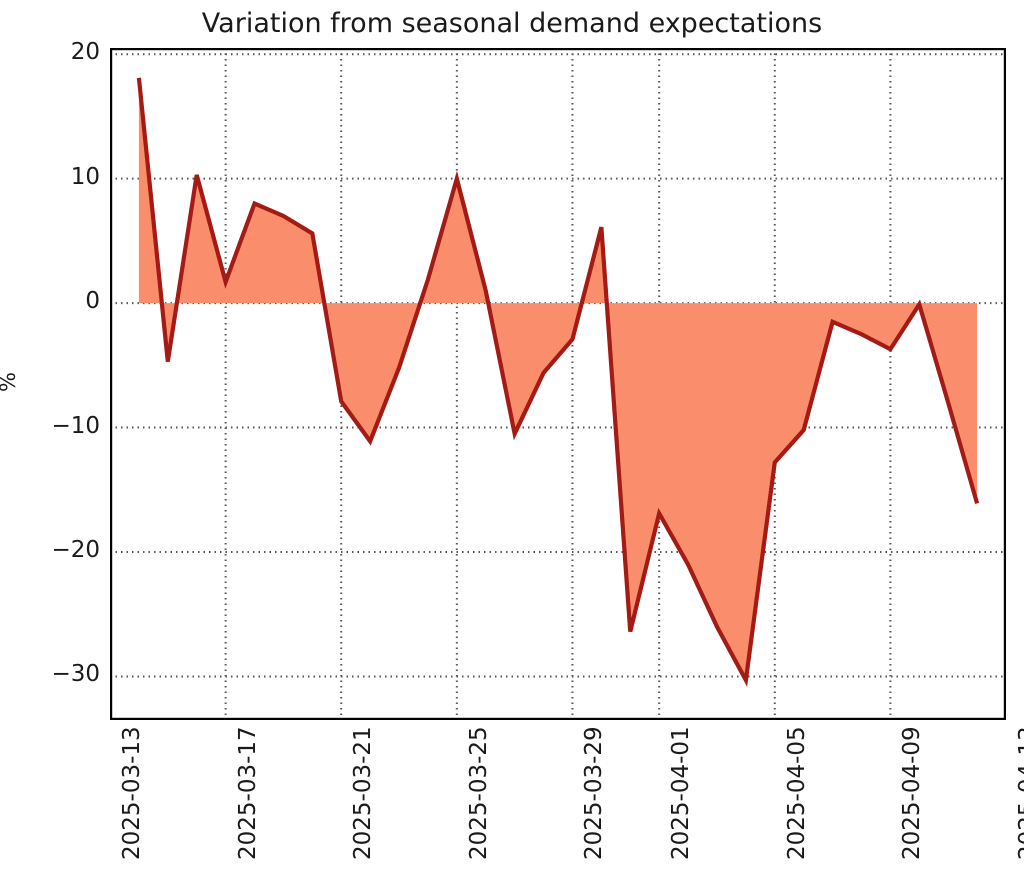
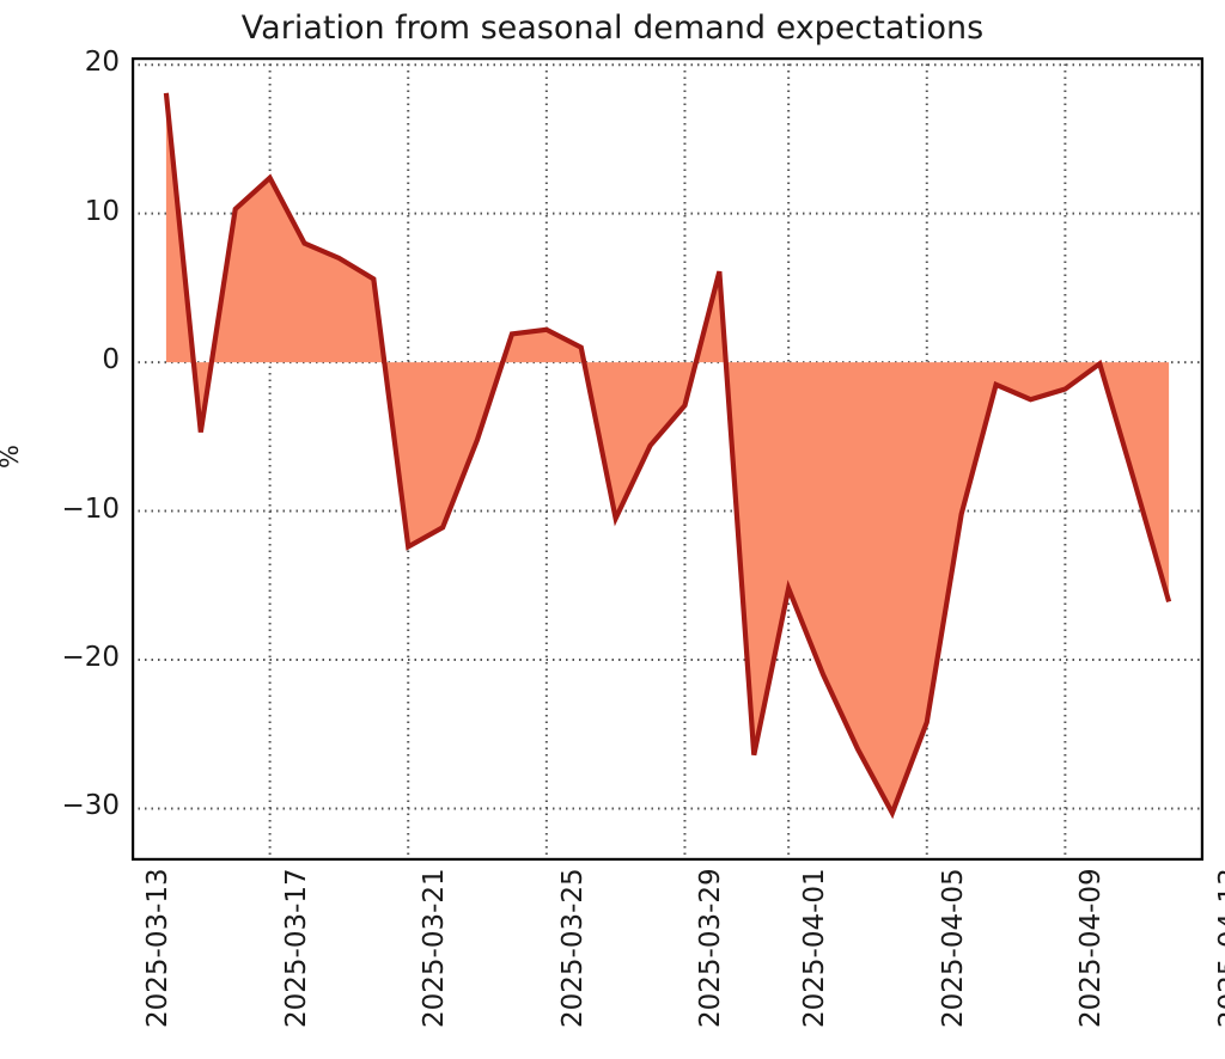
2025-03-17: 1.7 -> 12.4
2025-03-21: -7.9 -> -12.4
2025-03-25: 10.0 -> 2.2
2025-04-01: -16.9 -> -15.2
2025-04-05: -12.8 -> -24.2
2025-04-09: -3.7 -> -1.8
